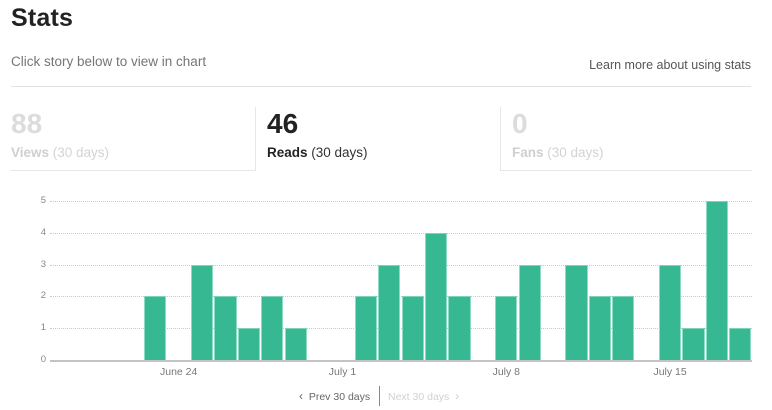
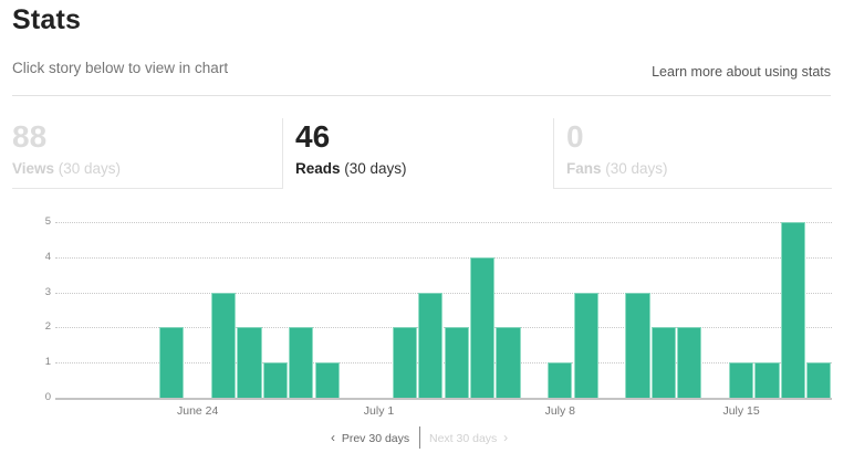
July 8: 2 -> 1
July 15: 3 -> 1
